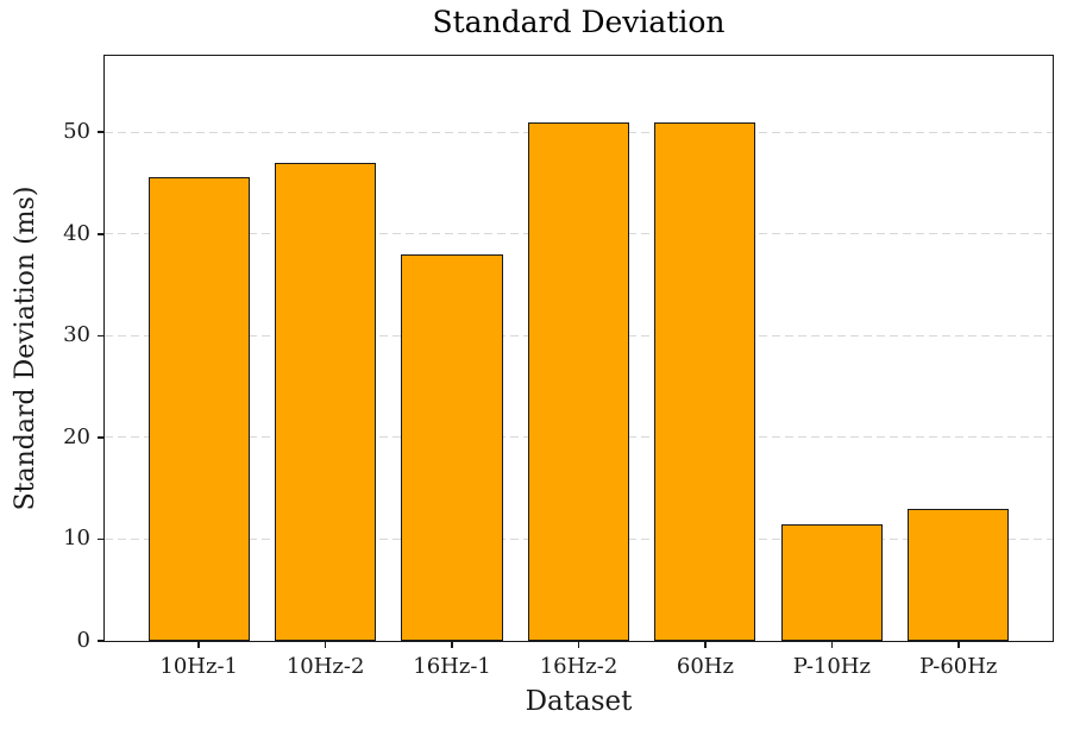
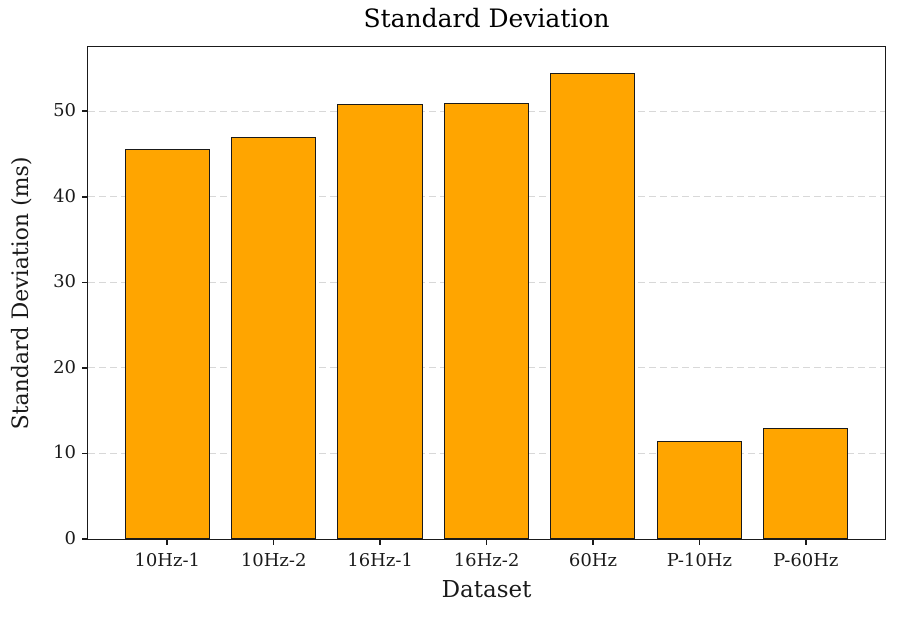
16Hz-1: 38 -> 51
60Hz: 51 -> 54
